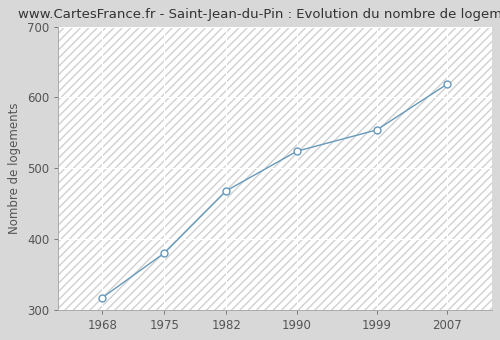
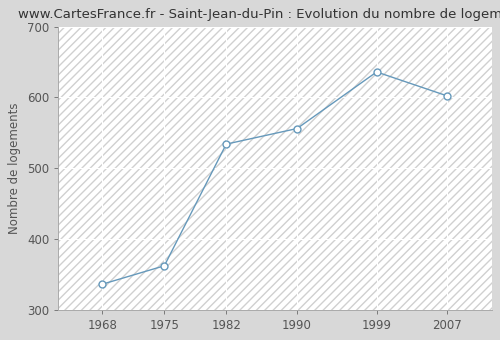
1968: 317 -> 336
1975: 380 -> 362
1982: 468 -> 534
1990: 524 -> 556
1999: 554 -> 636
2007: 619 -> 602
